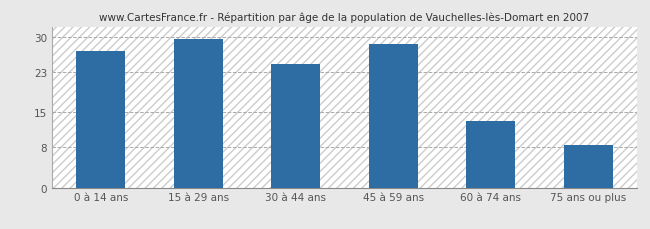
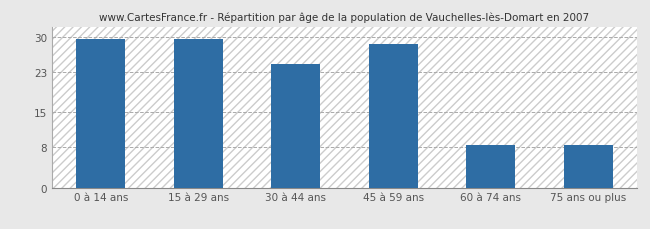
0 à 14 ans: 27.2 -> 29.5
60 à 74 ans: 13.2 -> 8.5
